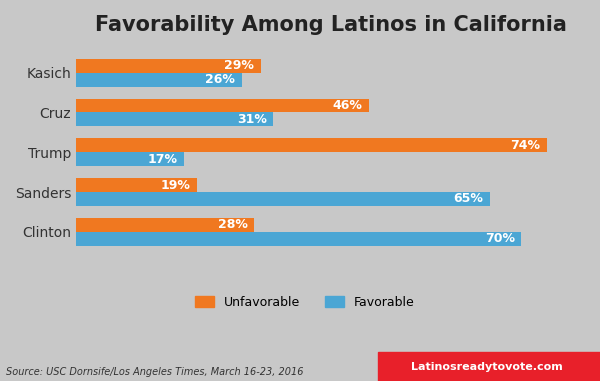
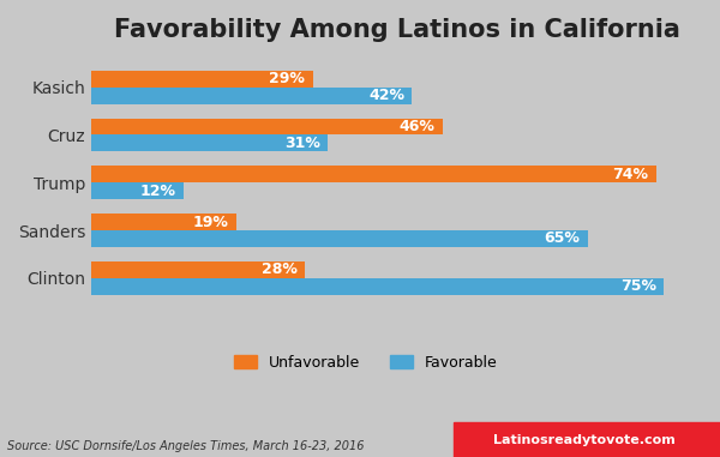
Favorable/Kasich: 26% -> 42%
Favorable/Trump: 17% -> 12%
Favorable/Clinton: 70% -> 75%
